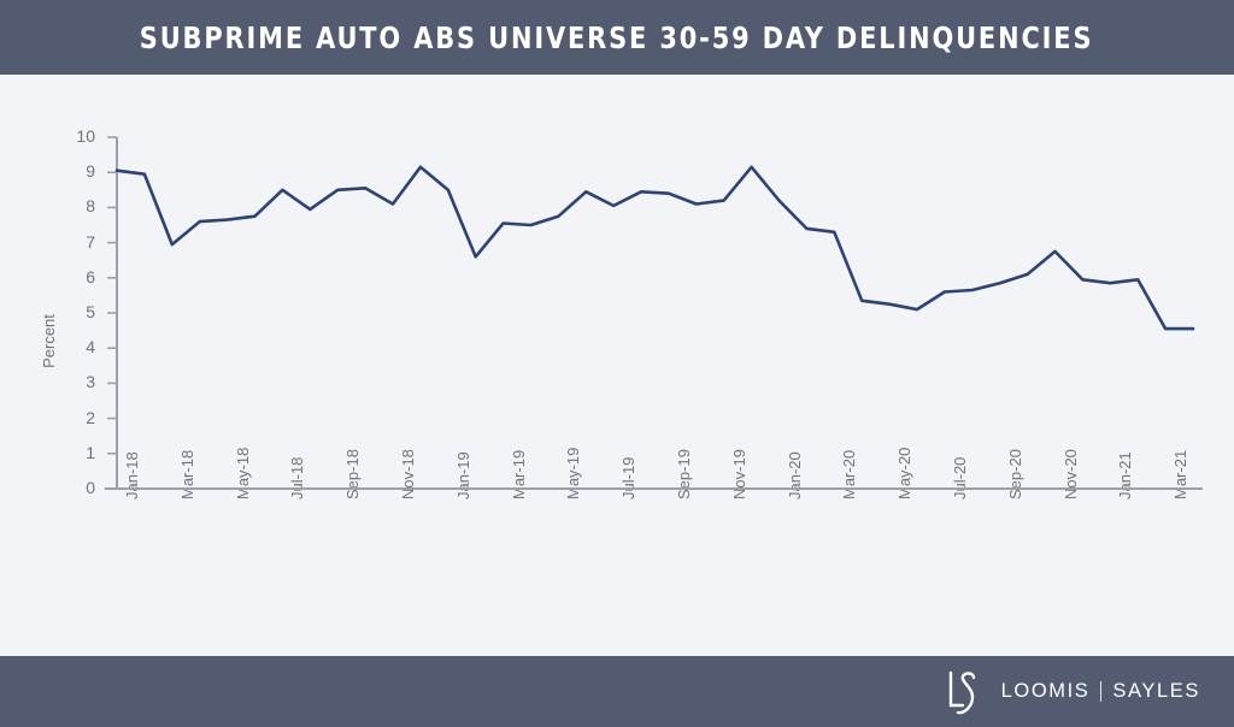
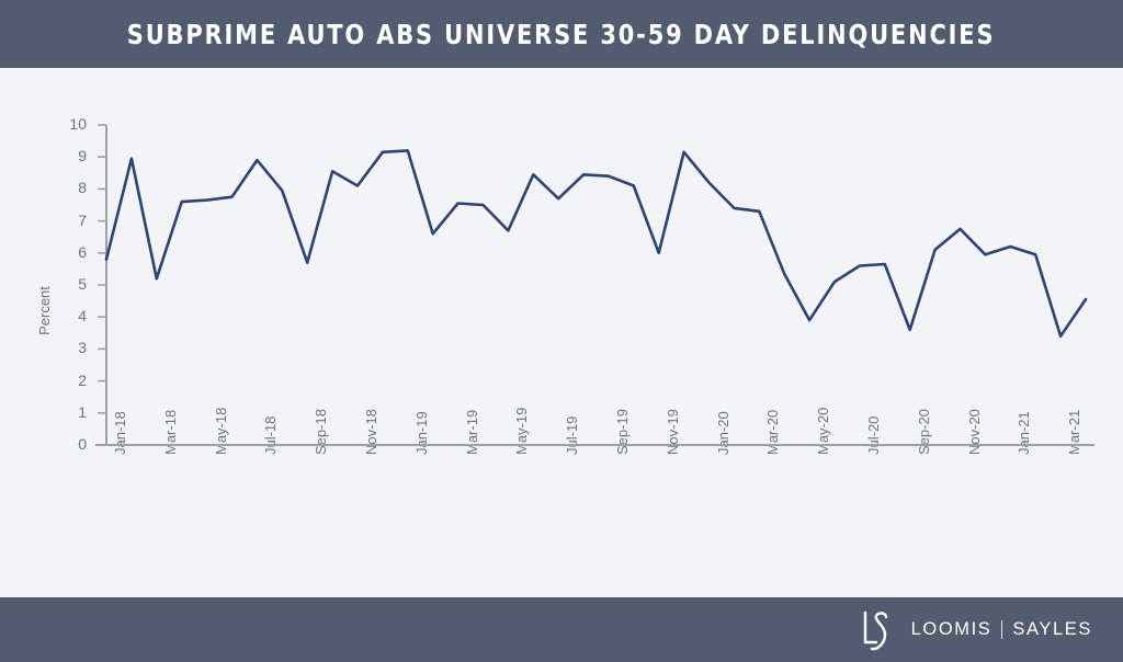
Jan-18: 9.1 -> 5.8
Mar-18: 7.0 -> 5.2
Jul-18: 8.5 -> 8.9
Sep-18: 8.5 -> 5.7
Jan-19: 8.5 -> 9.2
May-19: 7.8 -> 6.7
Jul-19: 8.1 -> 7.7
Nov-19: 8.2 -> 6.0
May-20: 5.2 -> 3.9
Sep-20: 5.8 -> 3.6
Jan-21: 5.8 -> 6.2
Mar-21: 4.5 -> 3.4
